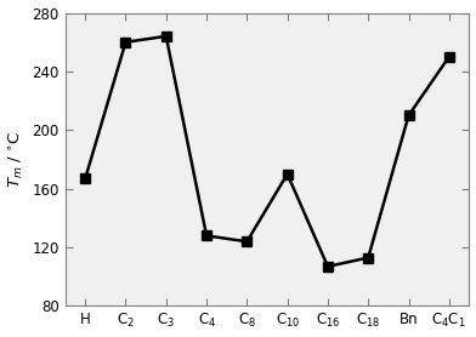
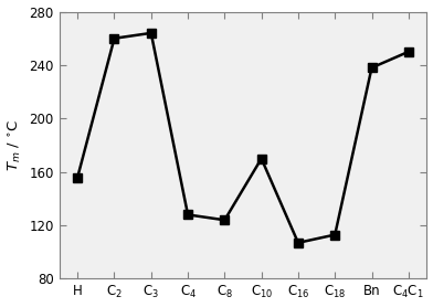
H: 167 -> 156
Bn: 210 -> 238
